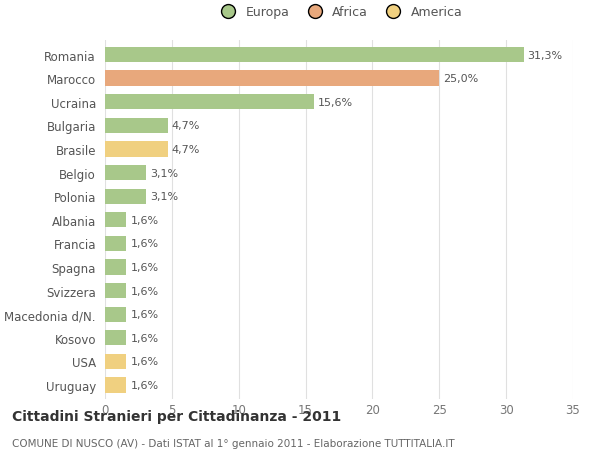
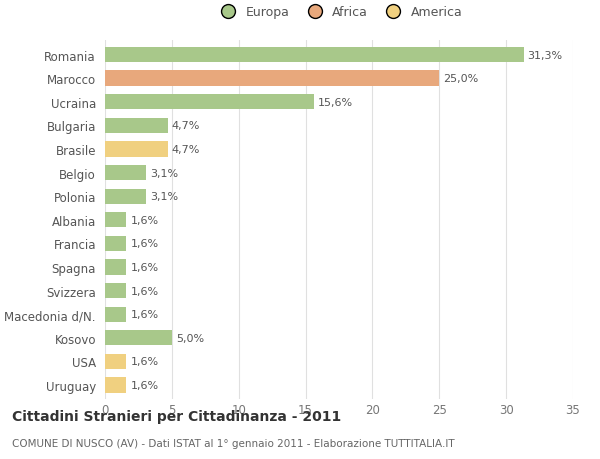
Kosovo: 1,6% -> 5,0%
